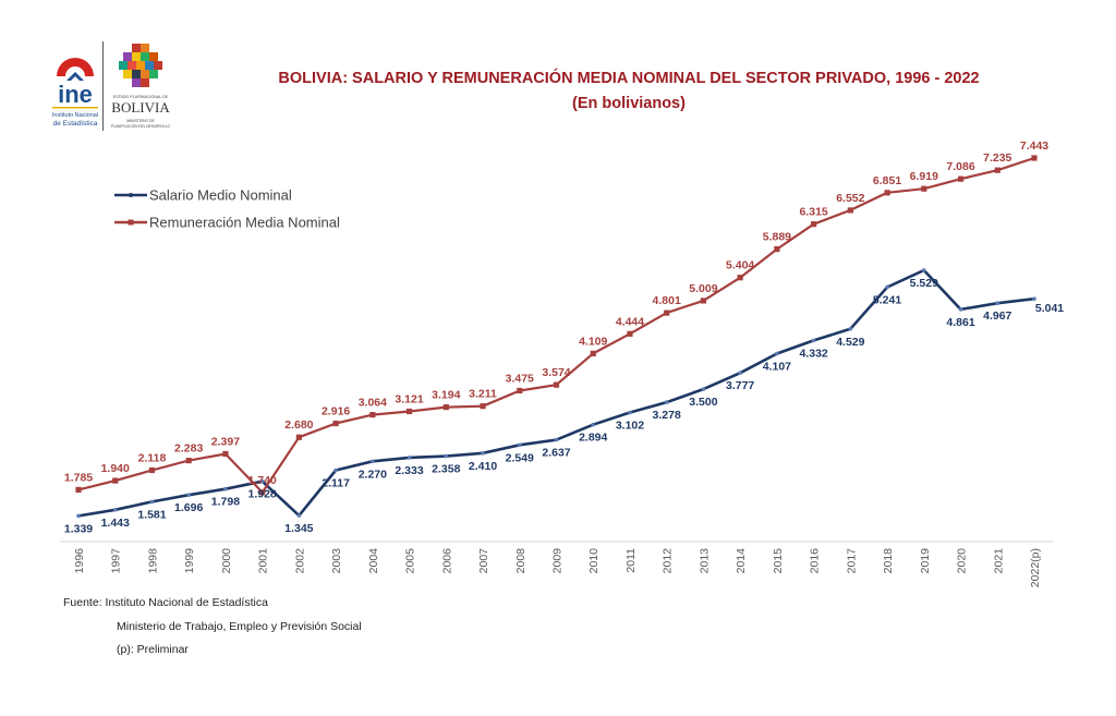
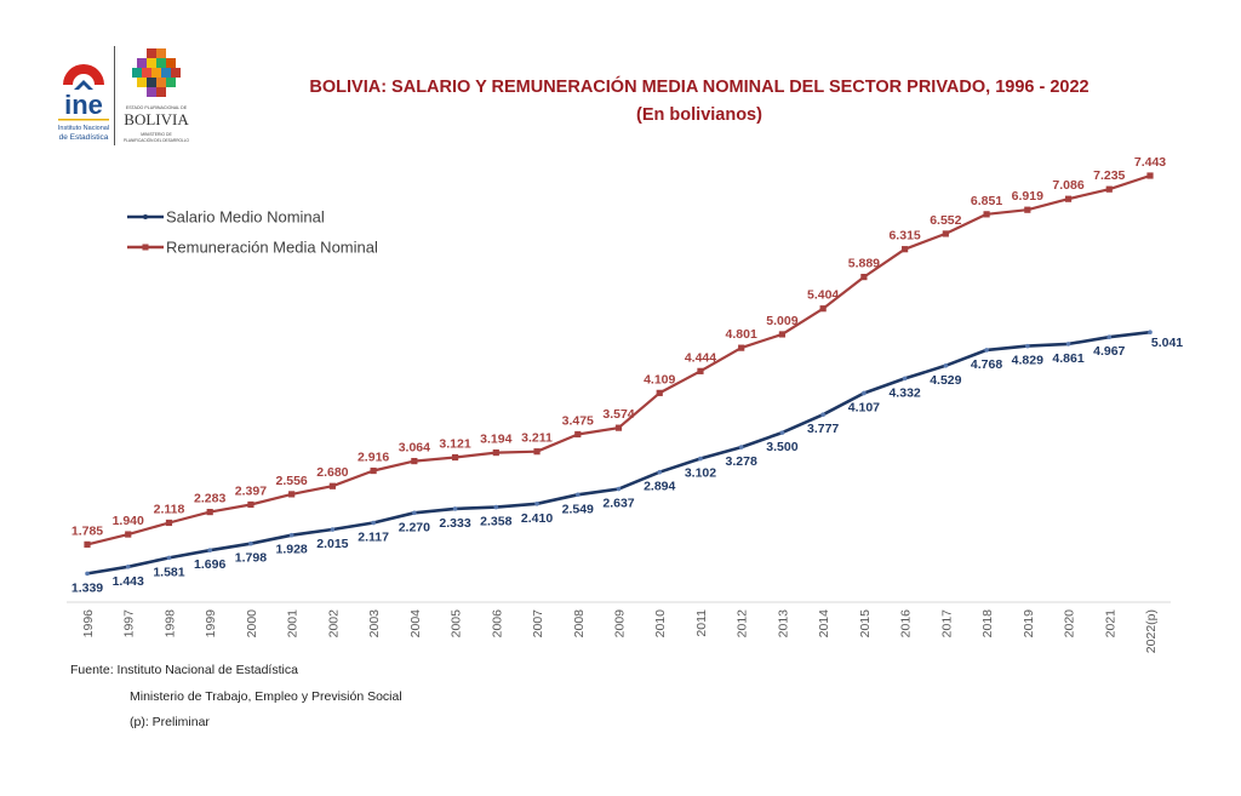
Remuneración Media Nominal/2001: 1.740 -> 2.556
Salario Medio Nominal/2002: 1.345 -> 2.015
Salario Medio Nominal/2018: 5.241 -> 4.768
Salario Medio Nominal/2019: 5.529 -> 4.829
